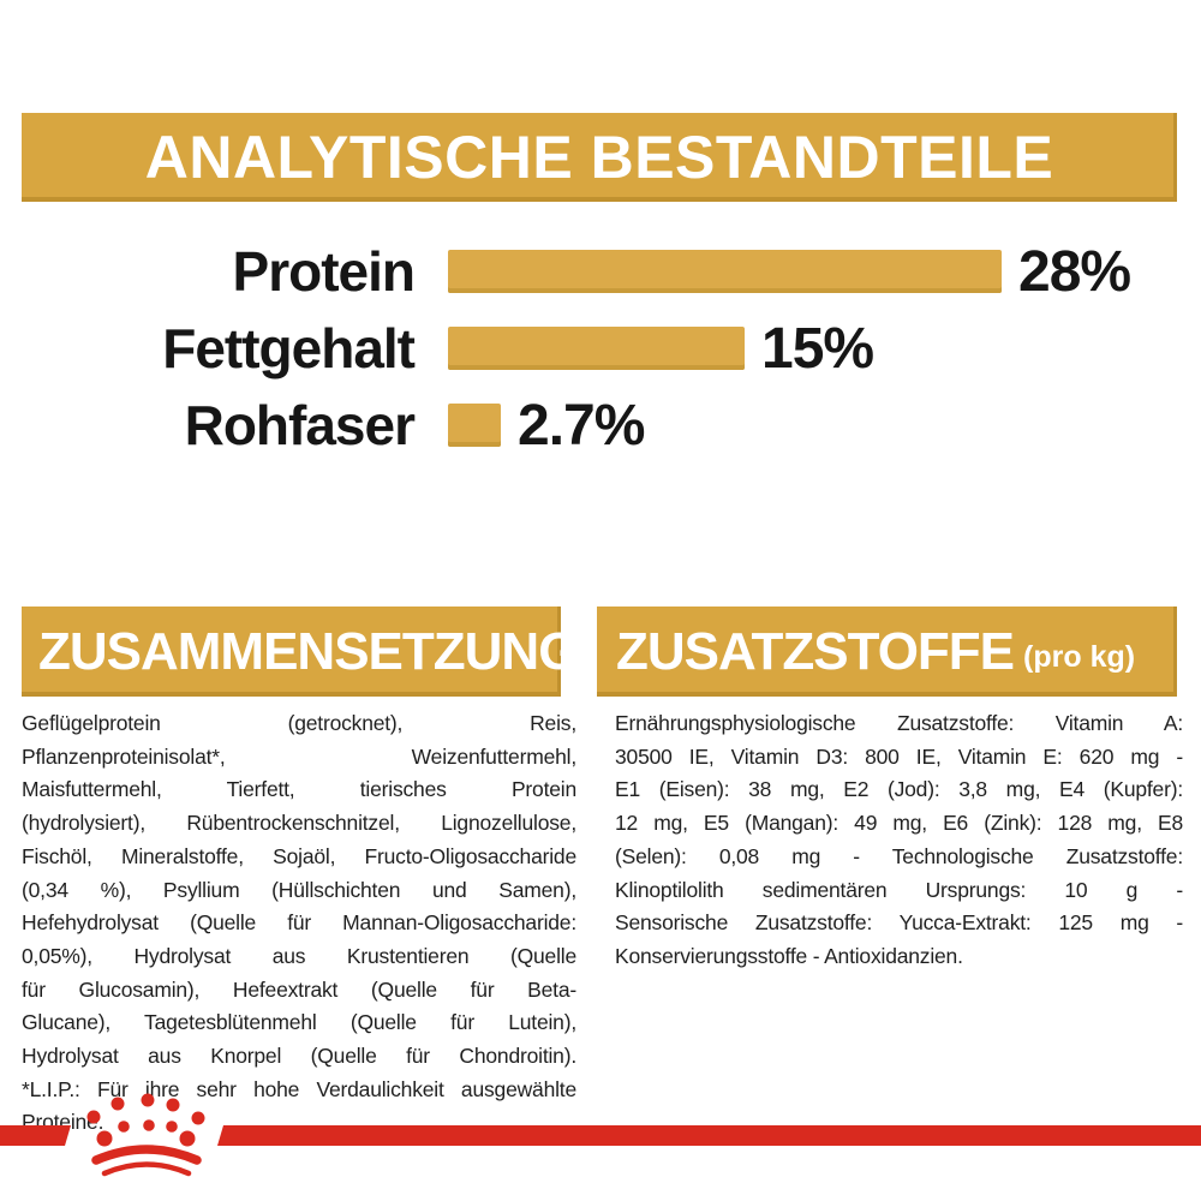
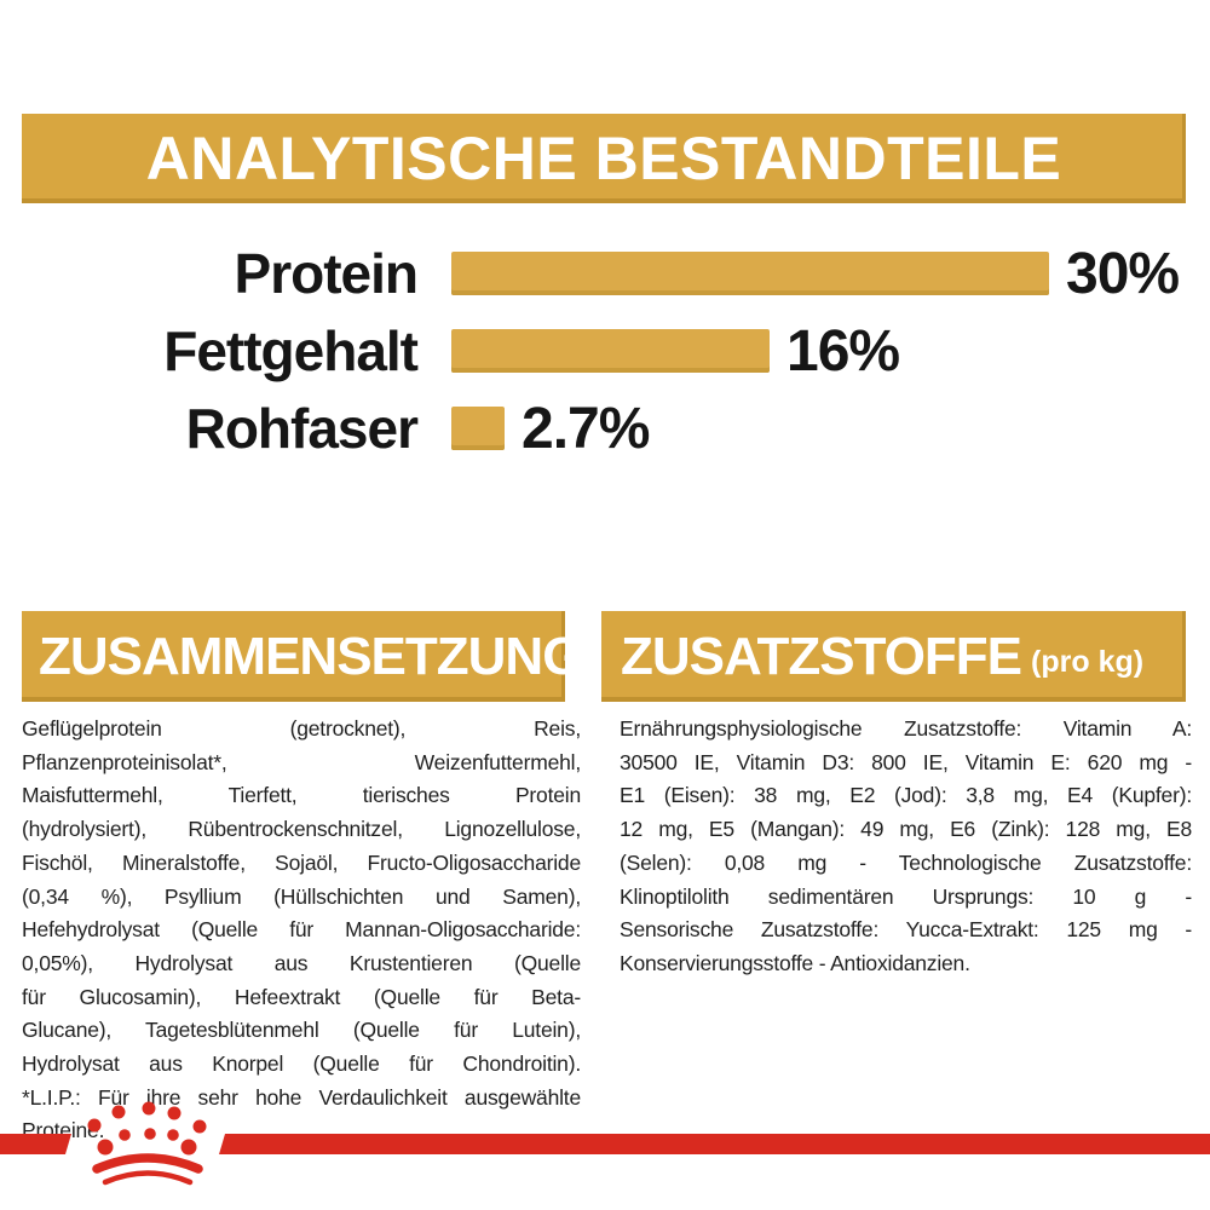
Protein: 28% -> 30%
Fettgehalt: 15% -> 16%
